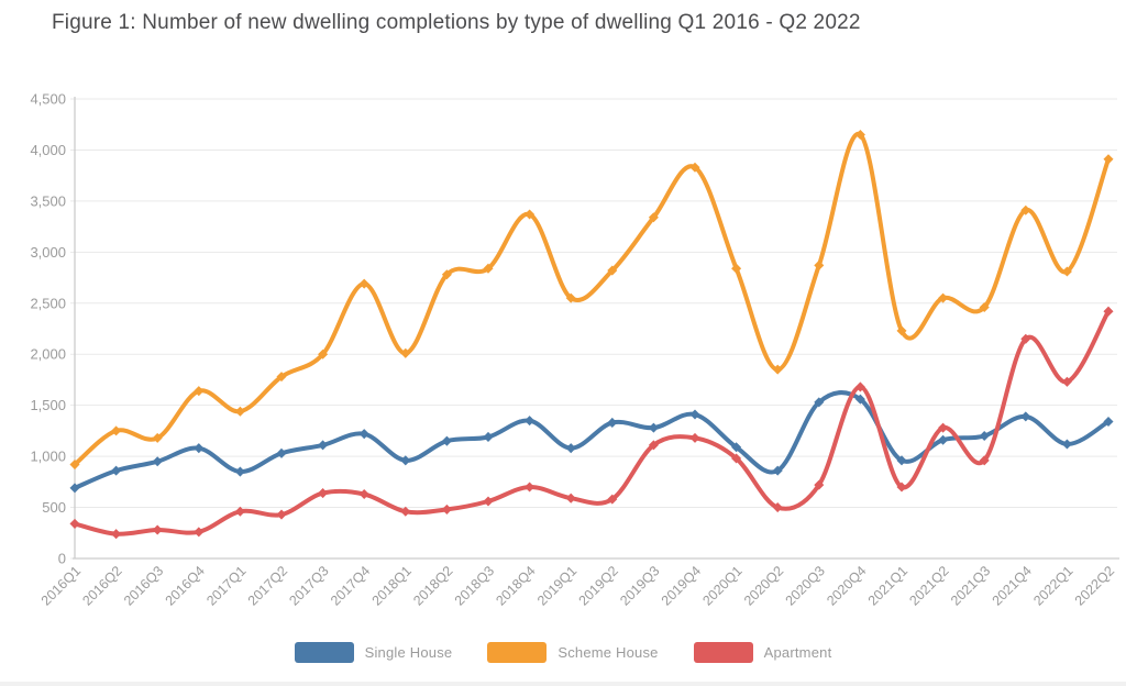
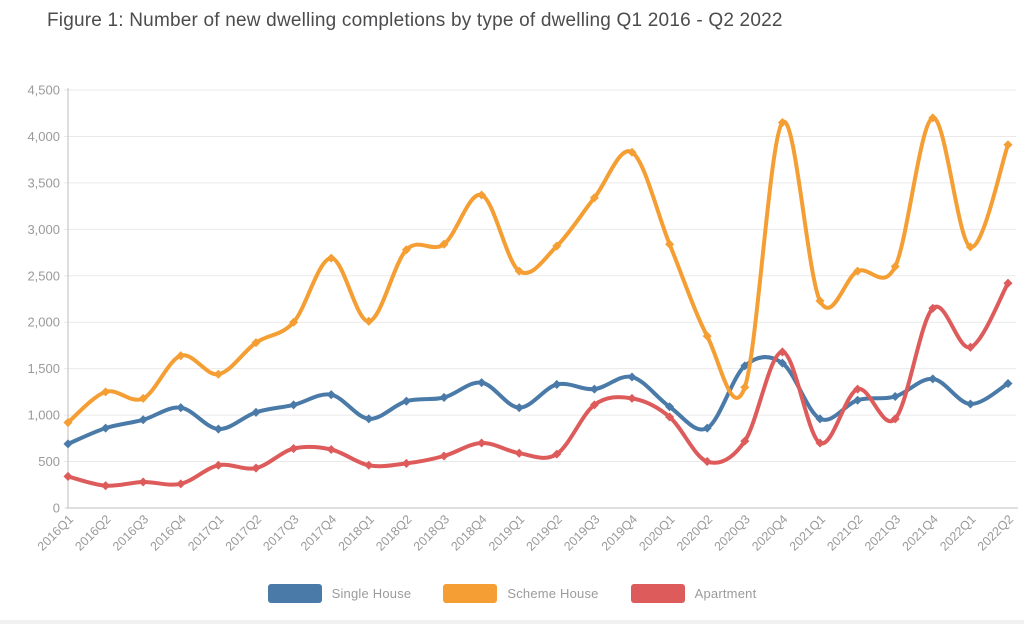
Scheme House/2020Q3: 2900 -> 1300
Scheme House/2021Q3: 2500 -> 2600
Scheme House/2021Q4: 3400 -> 4200
